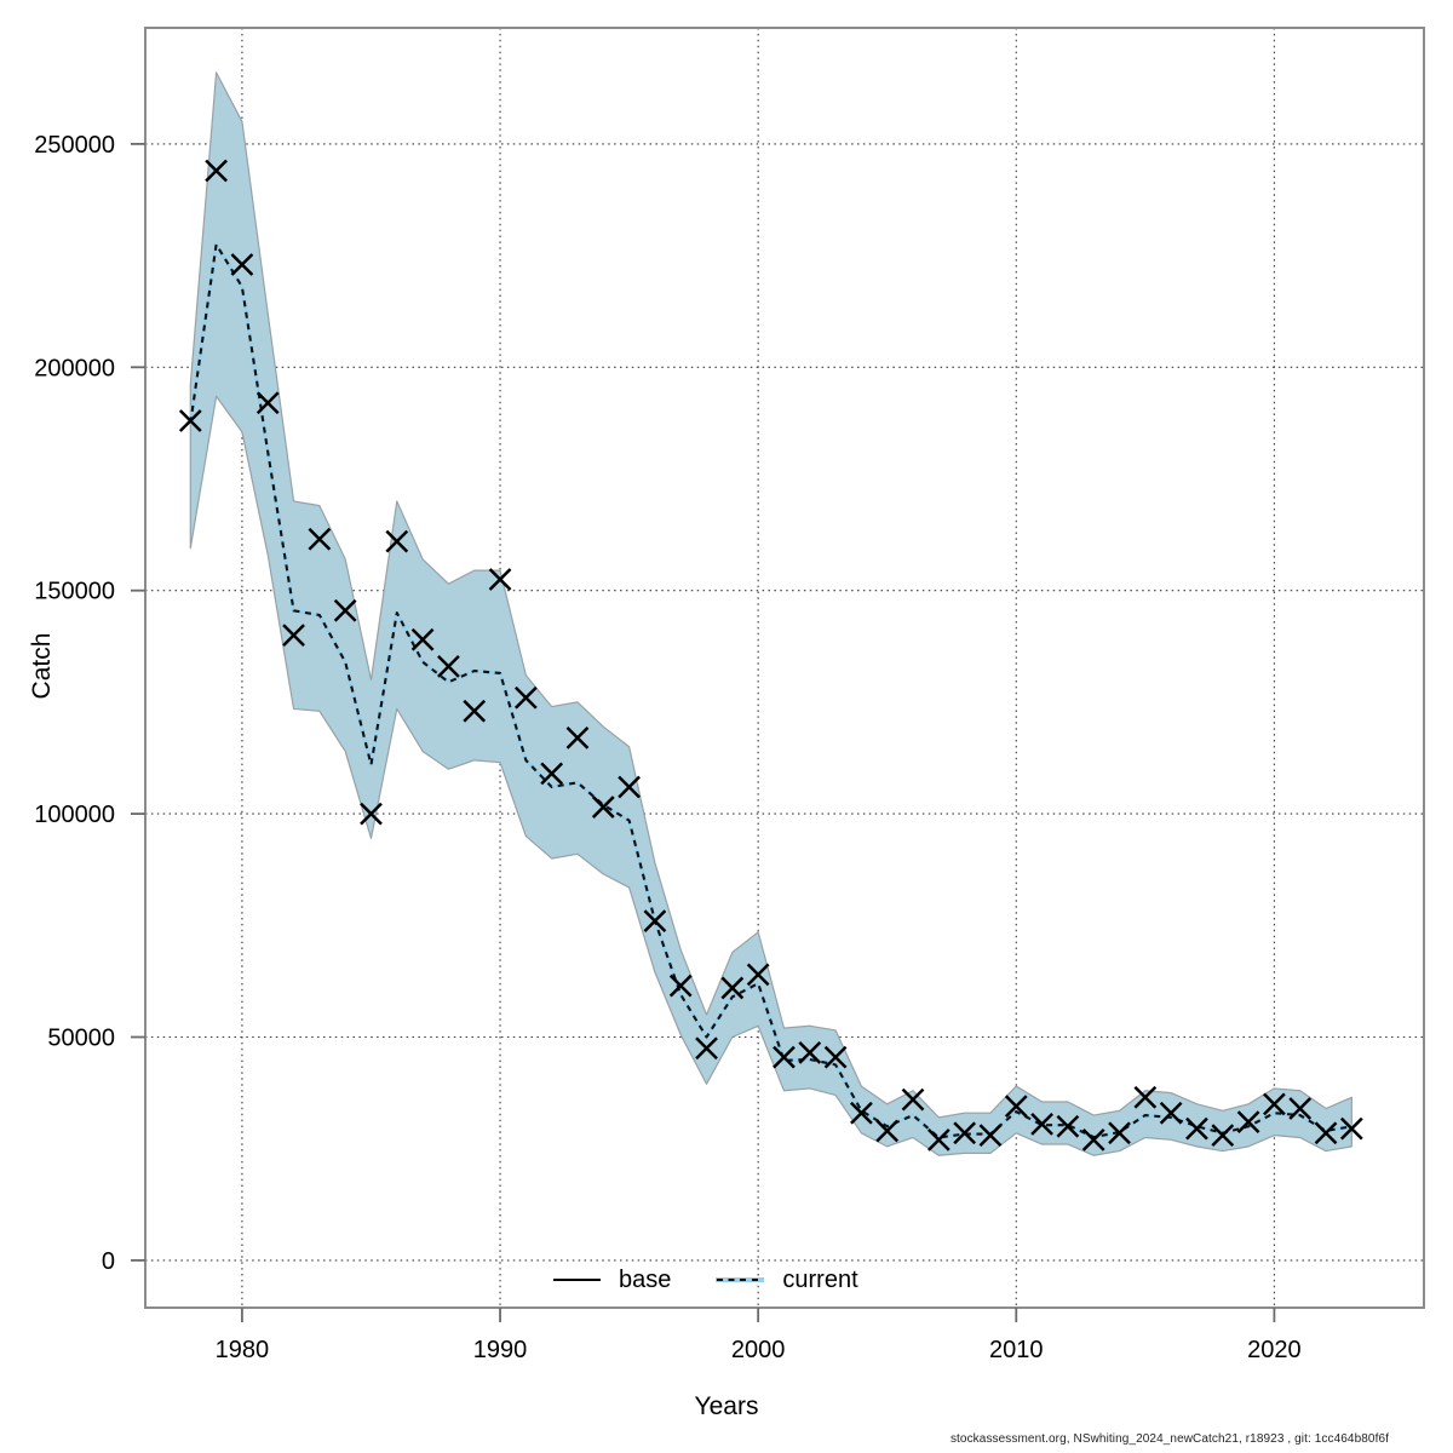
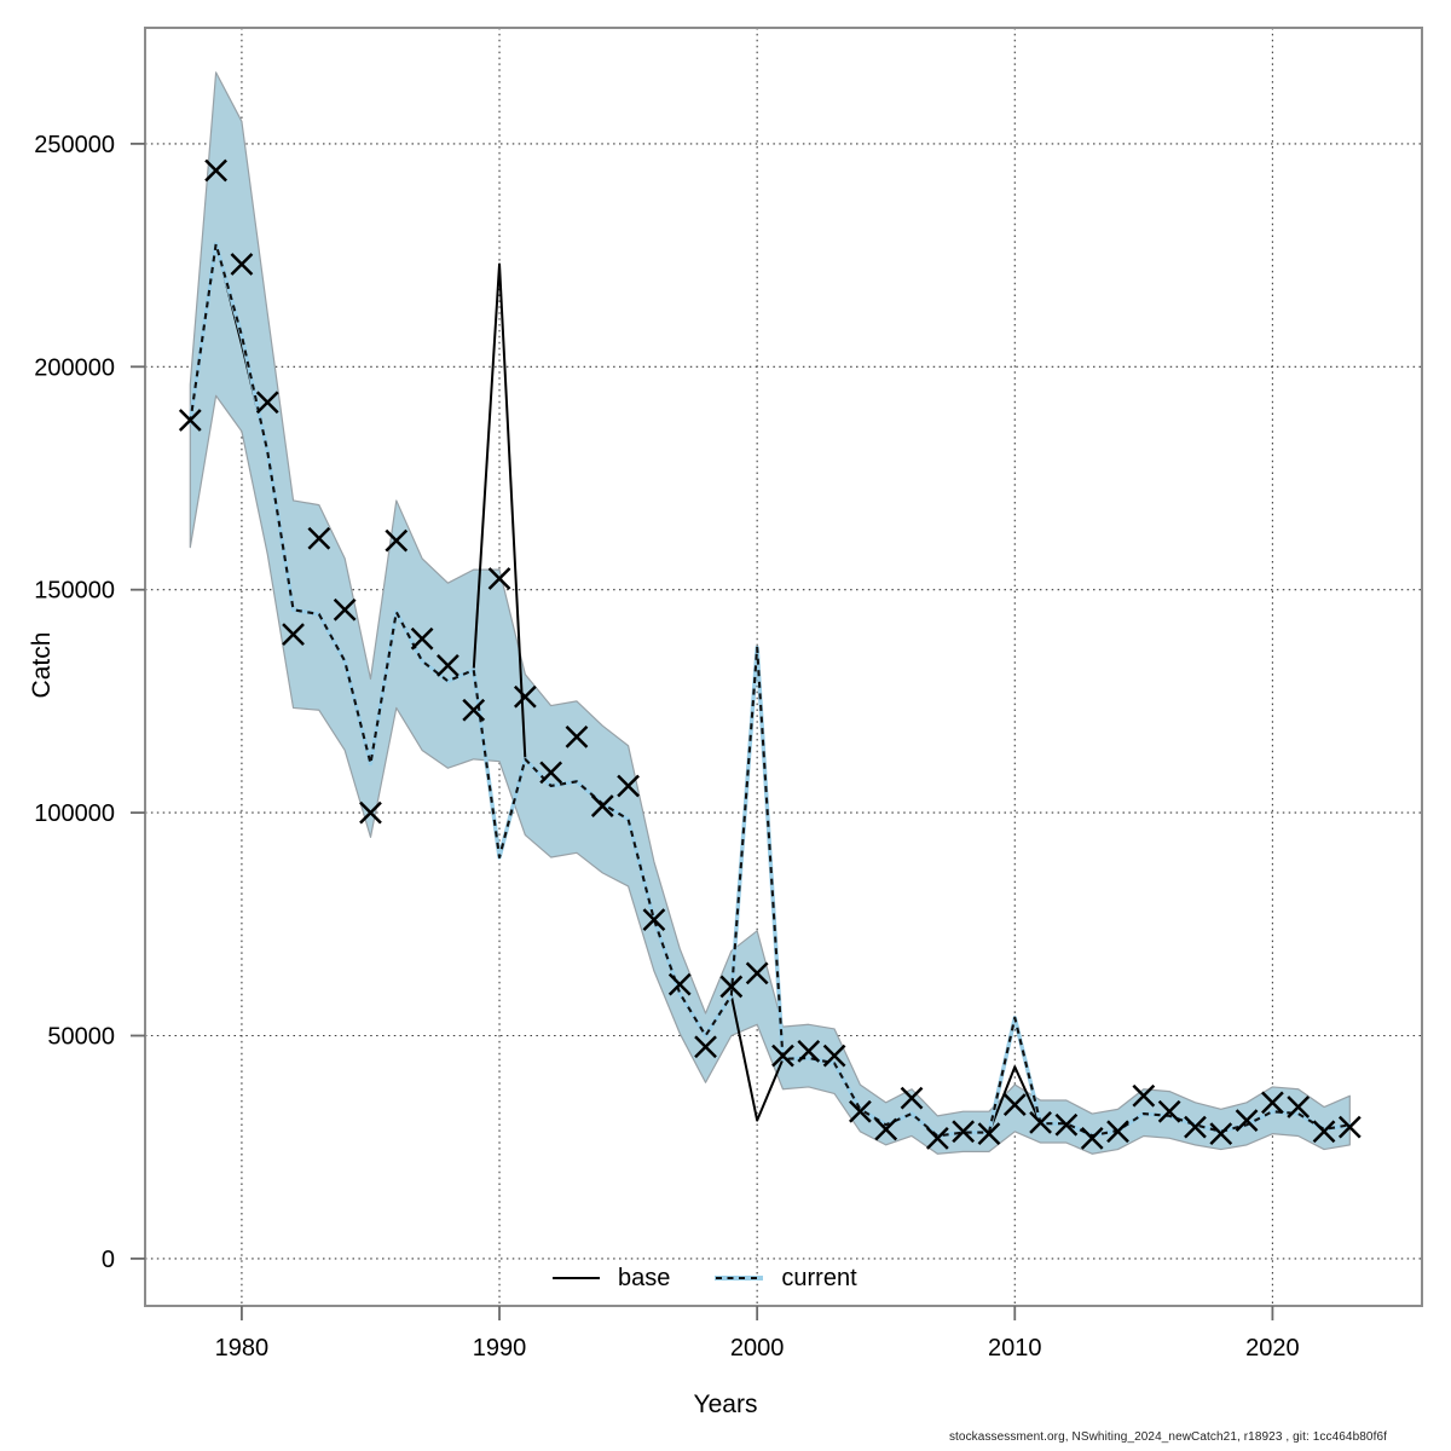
base/1980: 218000 -> 205000
current/1980: 218000 -> 207000
base/1990: 132000 -> 223000
current/1990: 132000 -> 90000
base/2000: 62000 -> 31000
current/2000: 62000 -> 137000
base/2010: 33000 -> 43000
current/2010: 33000 -> 54000
